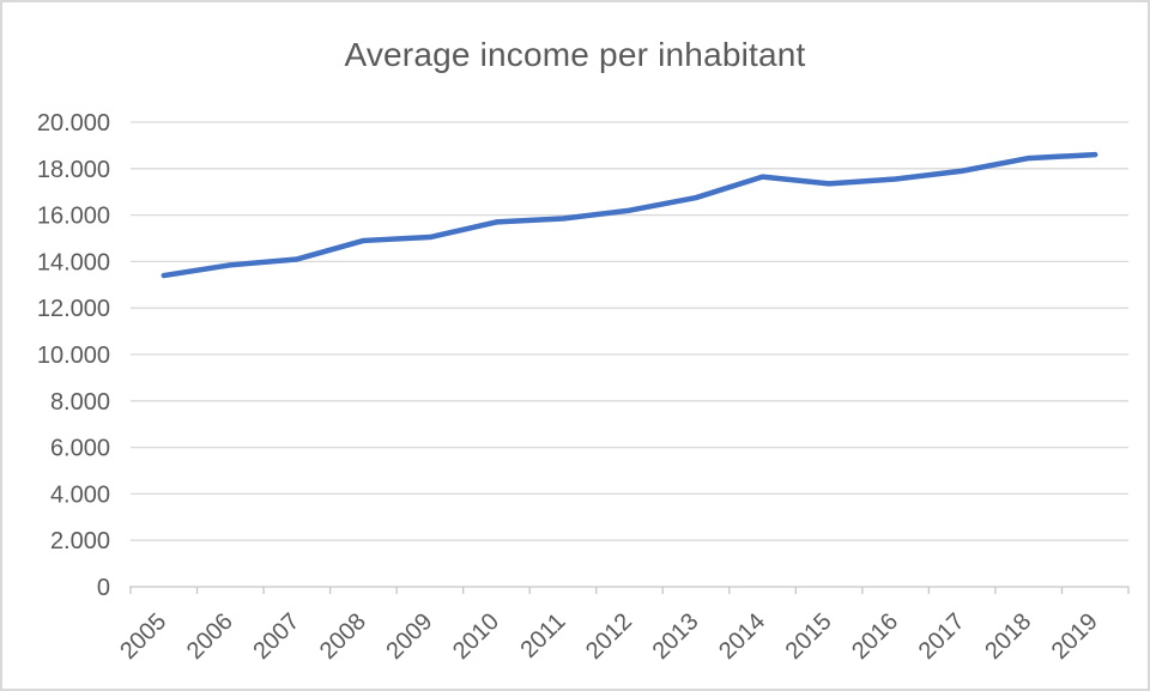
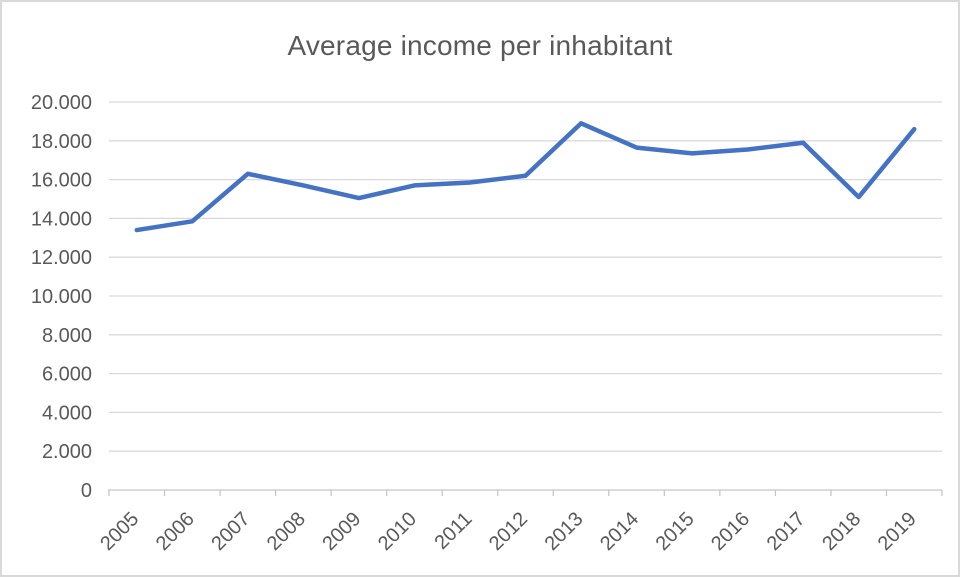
2007: 14100 -> 16300
2008: 14900 -> 15700
2013: 16800 -> 18900
2018: 18400 -> 15100
